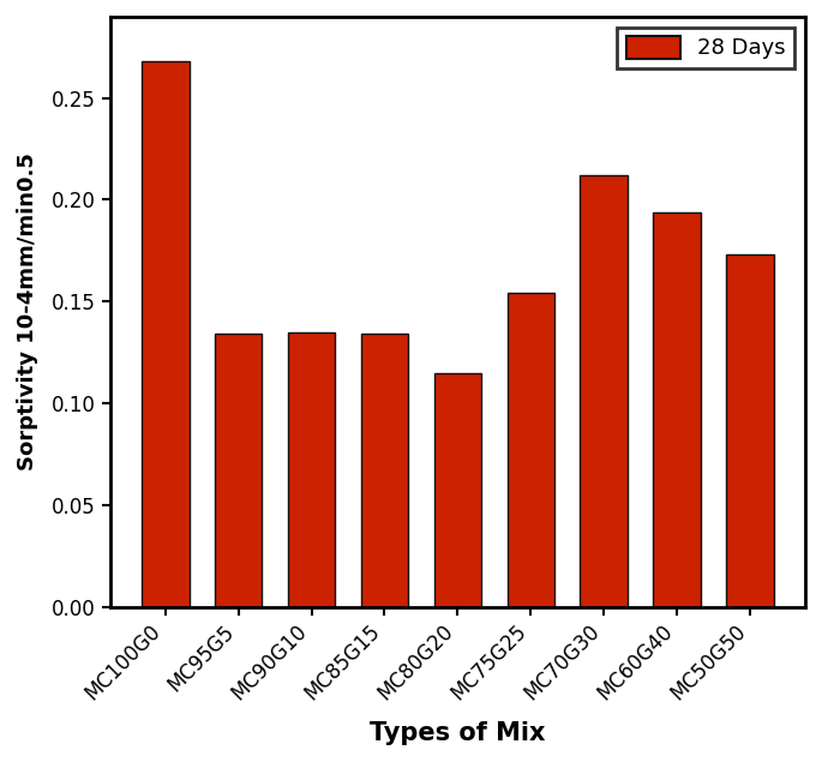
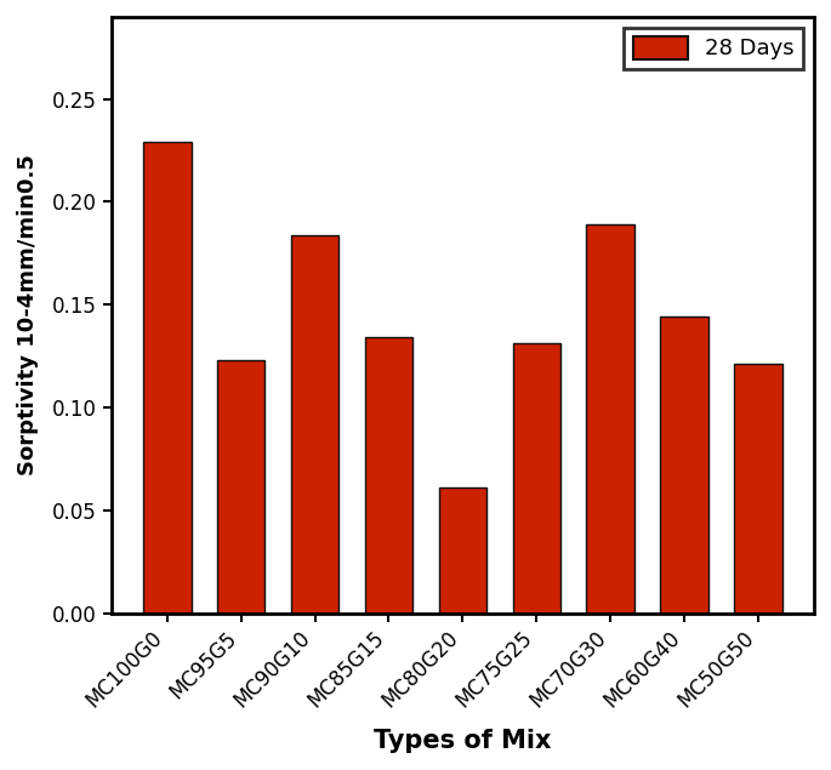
MC100G0: 0.268 -> 0.229
MC95G5: 0.134 -> 0.123
MC90G10: 0.135 -> 0.184
MC80G20: 0.115 -> 0.061
MC75G25: 0.154 -> 0.131
MC70G30: 0.212 -> 0.189
MC60G40: 0.194 -> 0.144
MC50G50: 0.173 -> 0.121
